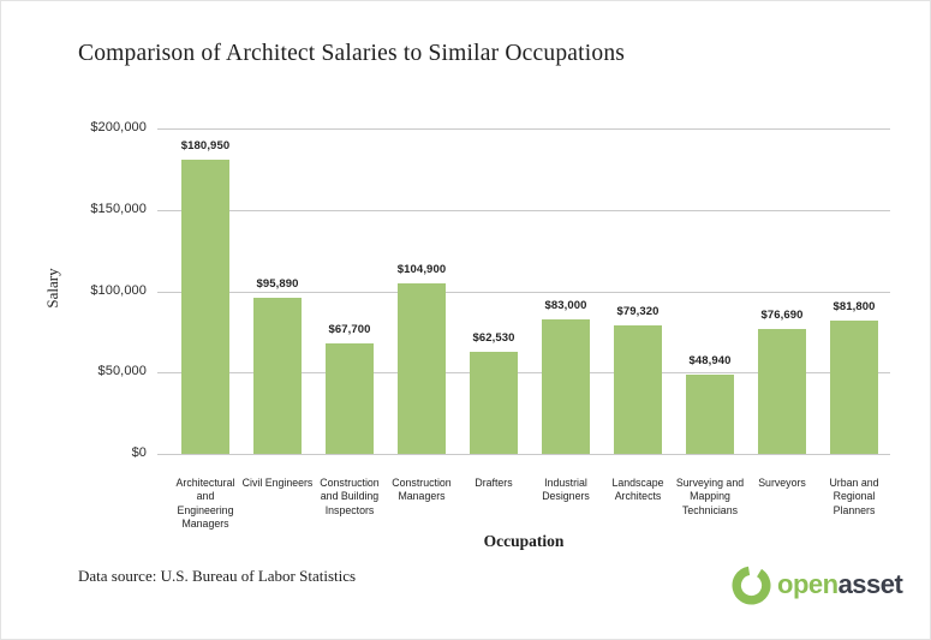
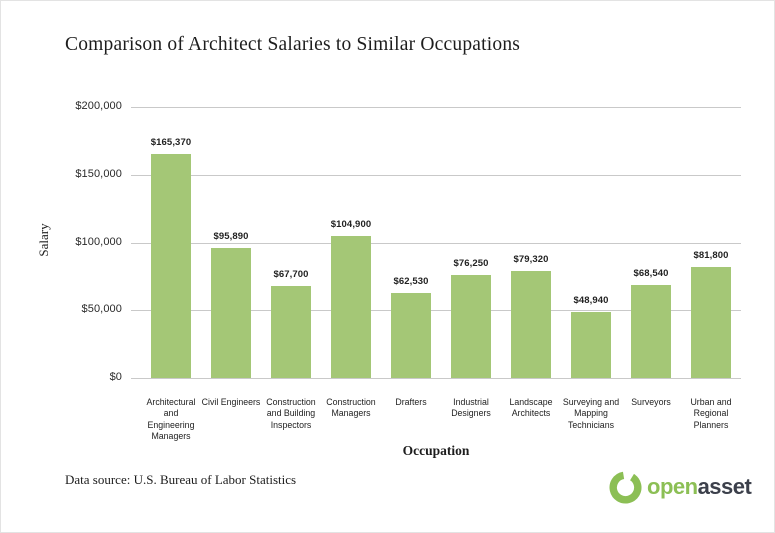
Architectural and Engineering Managers: $180,950 -> $165,370
Industrial Designers: $83,000 -> $76,250
Surveyors: $76,690 -> $68,540
